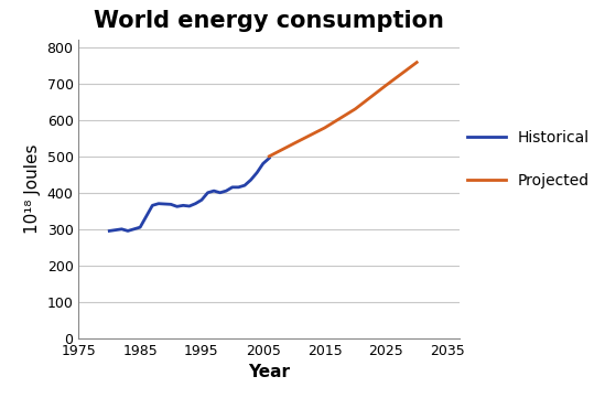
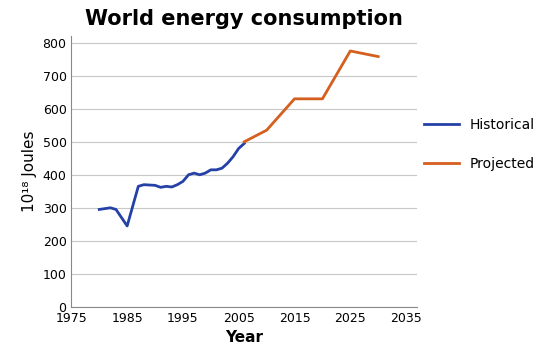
Historical/1985: 305 -> 245
Projected/2015: 578 -> 630
Projected/2025: 695 -> 775
